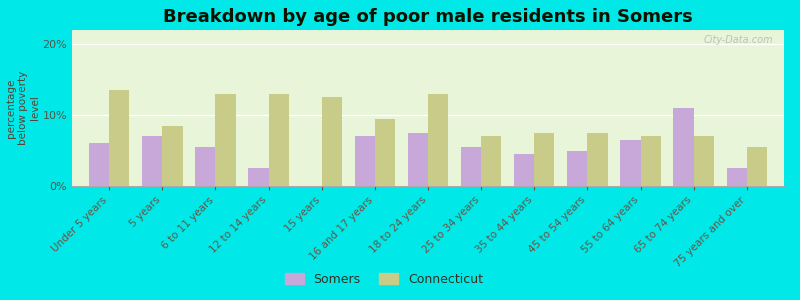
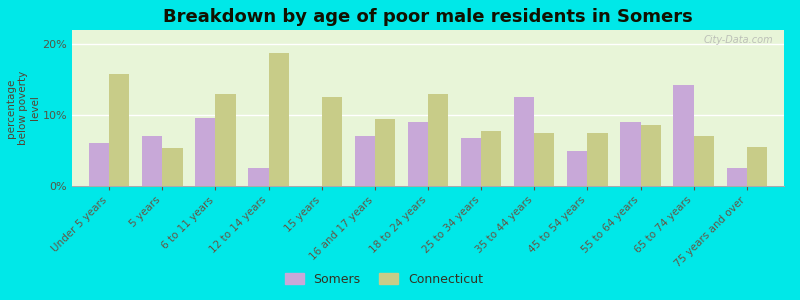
Connecticut/Under 5 years: 13.5% -> 15.8%
Connecticut/5 years: 8.5% -> 5.4%
Somers/6 to 11 years: 5.5% -> 9.6%
Connecticut/12 to 14 years: 13.0% -> 18.8%
Somers/18 to 24 years: 7.5% -> 9.0%
Somers/25 to 34 years: 5.5% -> 6.8%
Connecticut/25 to 34 years: 7.0% -> 7.8%
Somers/35 to 44 years: 4.5% -> 12.6%
Somers/55 to 64 years: 6.5% -> 9.0%
Connecticut/55 to 64 years: 7.0% -> 8.6%
Somers/65 to 74 years: 11.0% -> 14.2%
